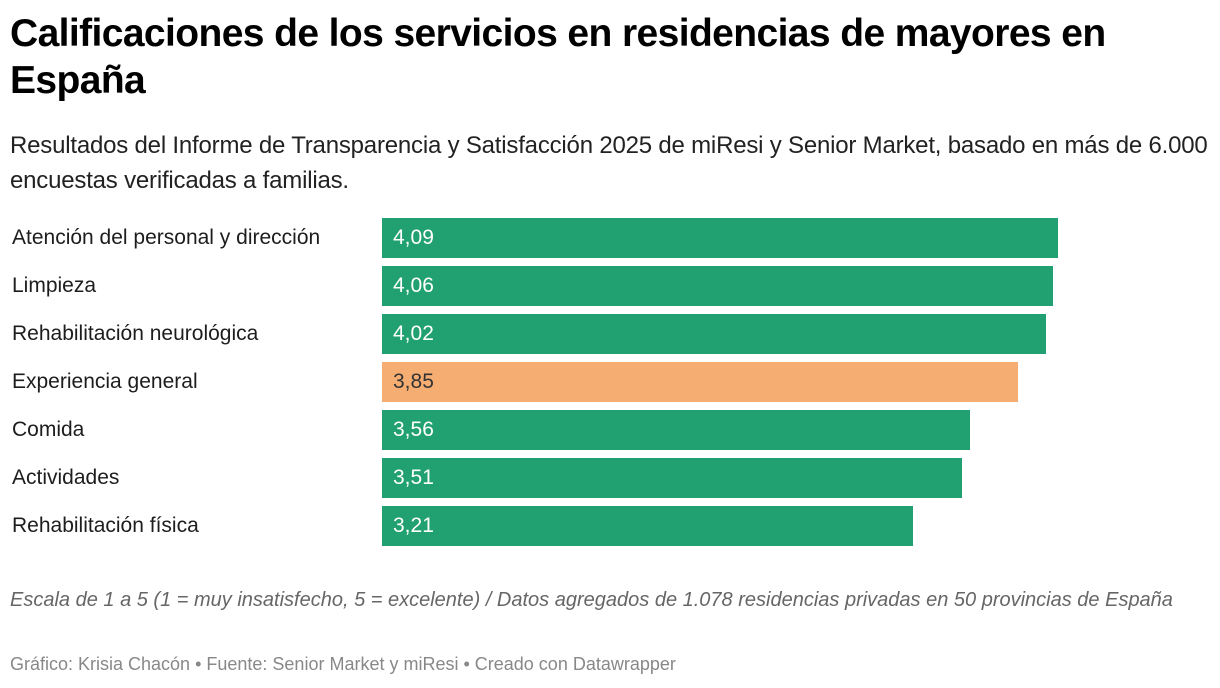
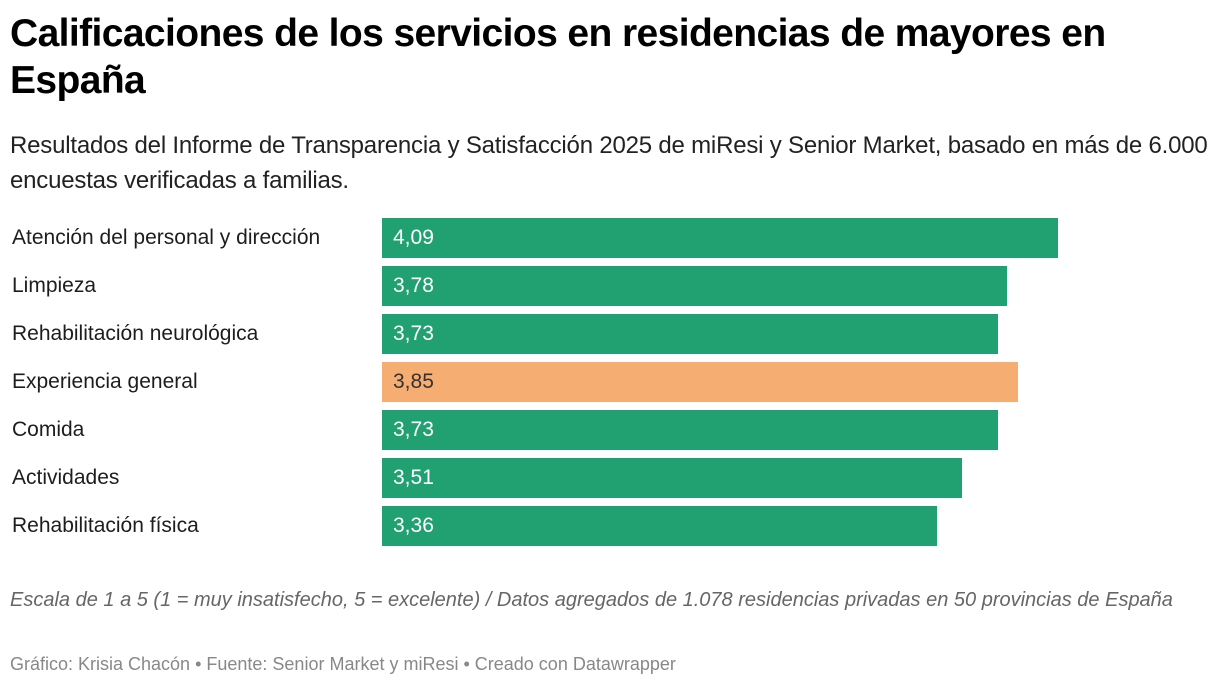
Limpieza: 4,06 -> 3,78
Rehabilitación neurológica: 4,02 -> 3,73
Comida: 3,56 -> 3,73
Rehabilitación física: 3,21 -> 3,36
